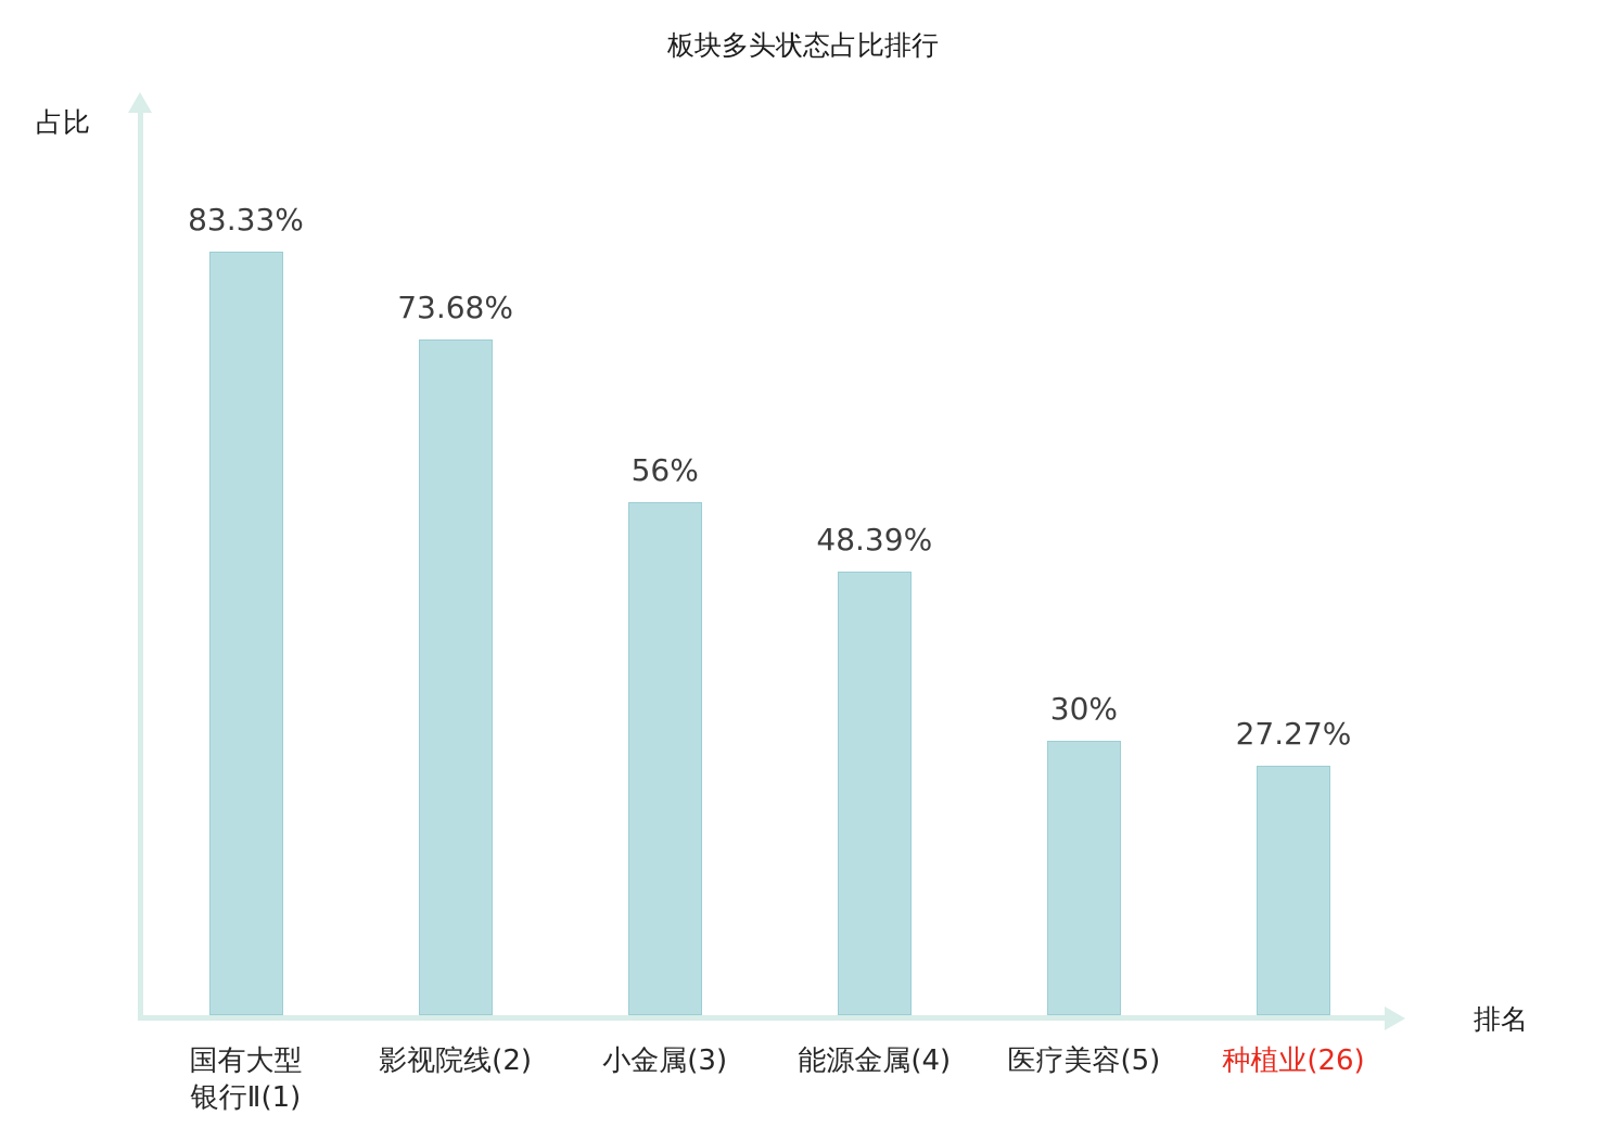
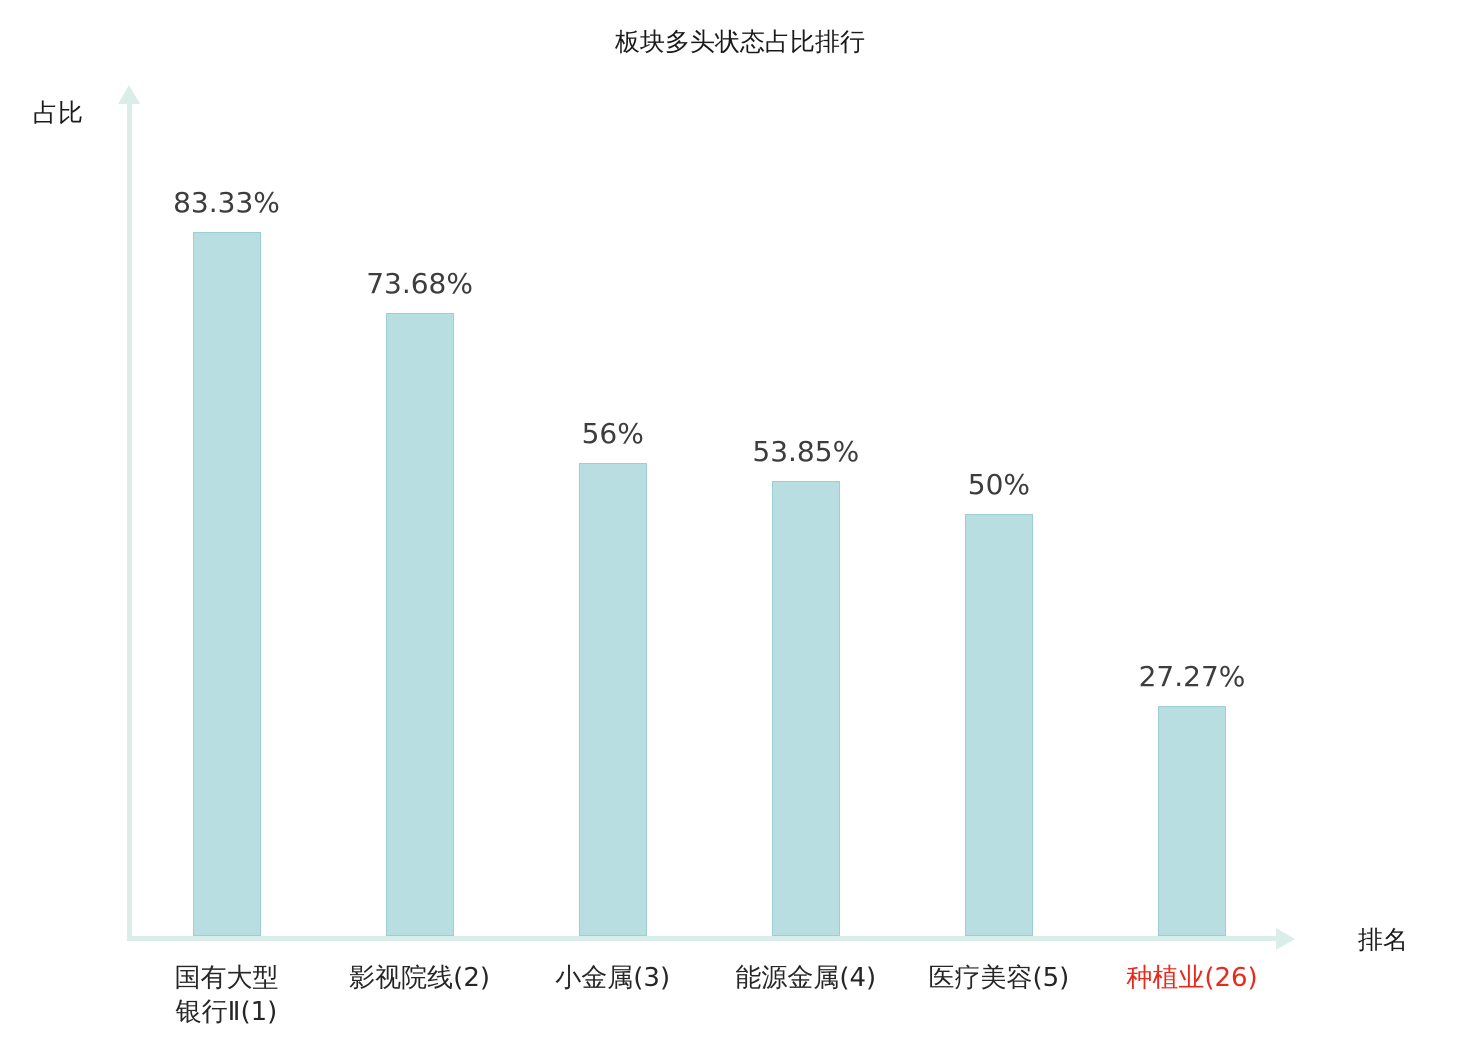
能源金属(4): 48.39% -> 53.85%
医疗美容(5): 30% -> 50%
